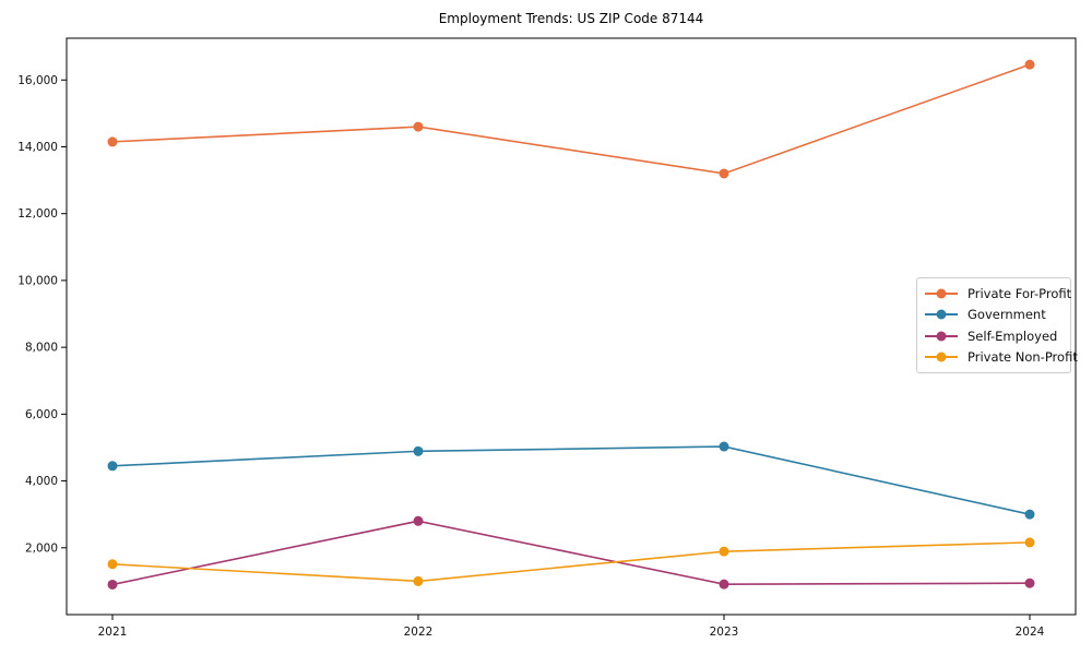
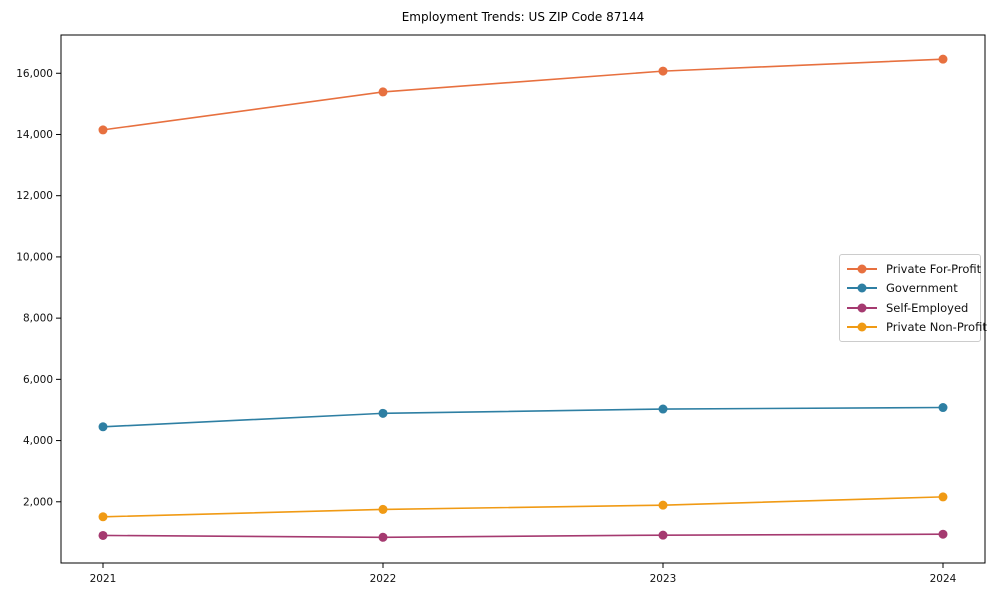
Private For-Profit/2022: 14600 -> 15400
Self-Employed/2022: 2800 -> 800
Private Non-Profit/2022: 1000 -> 1800
Private For-Profit/2023: 13200 -> 16100
Government/2024: 3000 -> 5100
